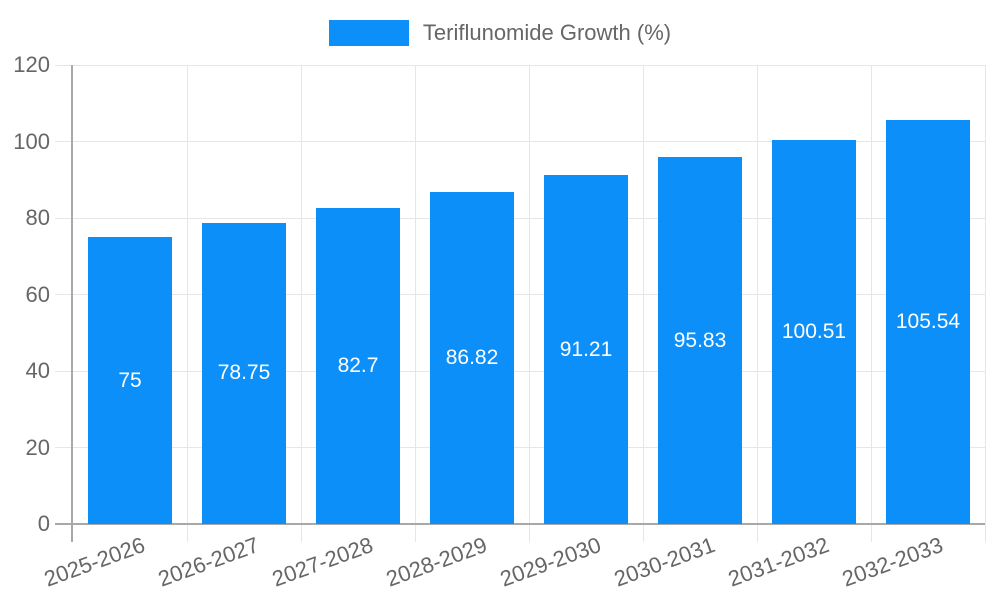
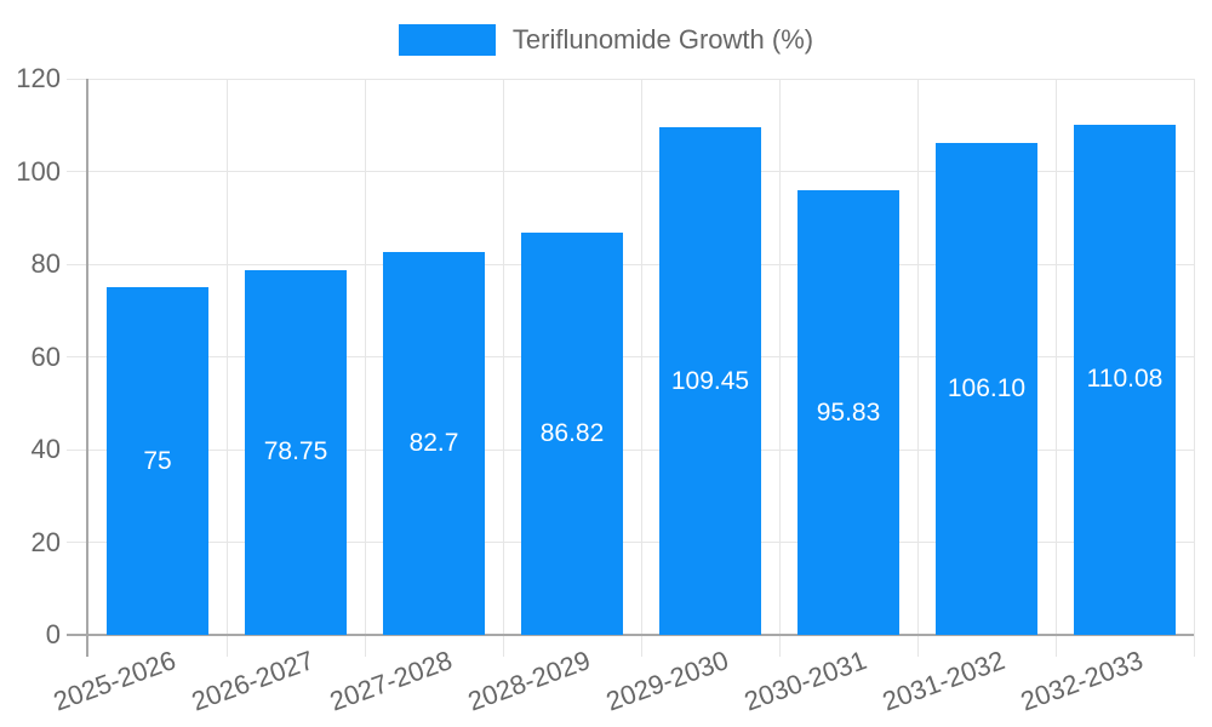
2029-2030: 91.21 -> 109.45
2031-2032: 100.51 -> 106.10
2032-2033: 105.54 -> 110.08
